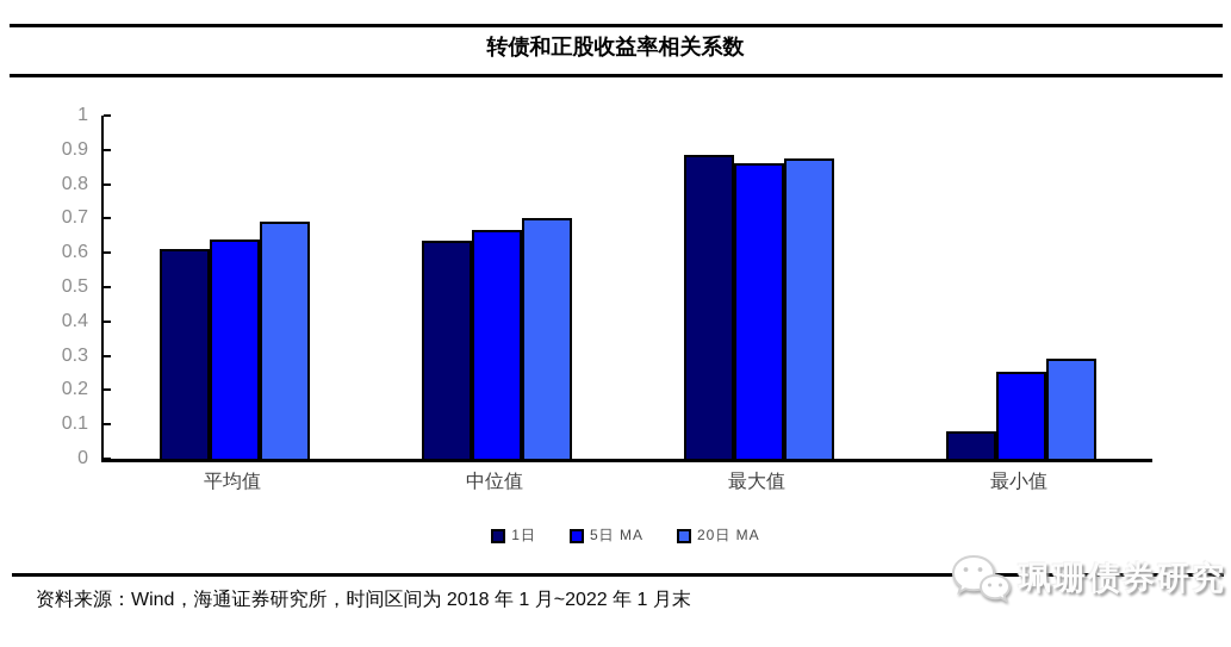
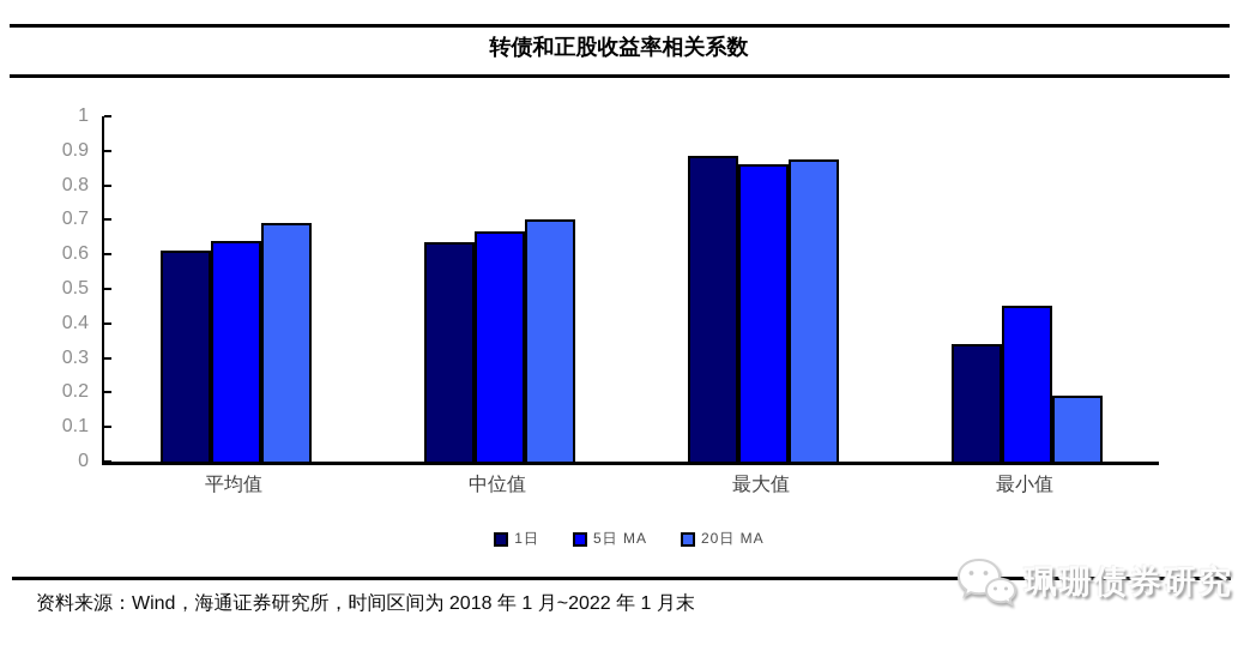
1日/最小值: 0.08 -> 0.34
5日 MA/最小值: 0.26 -> 0.45
20日 MA/最小值: 0.29 -> 0.19
